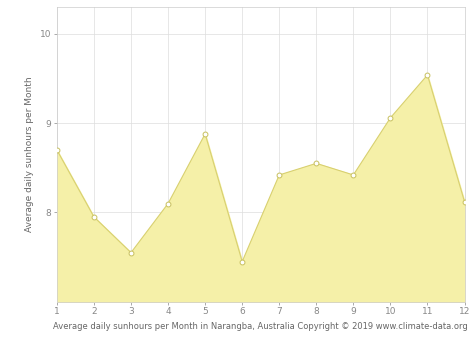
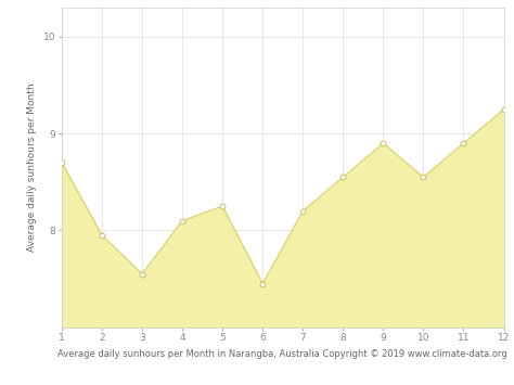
5: 8.88 -> 8.25
7: 8.42 -> 8.20
9: 8.42 -> 8.90
10: 9.06 -> 8.55
11: 9.54 -> 8.90
12: 8.12 -> 9.25
